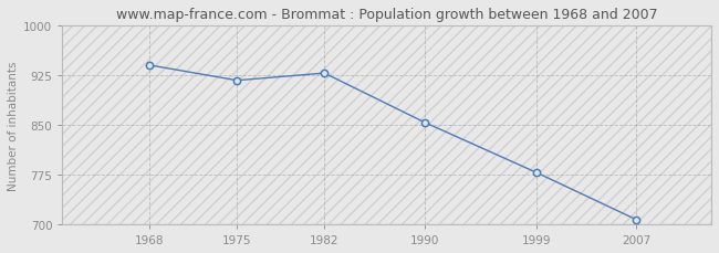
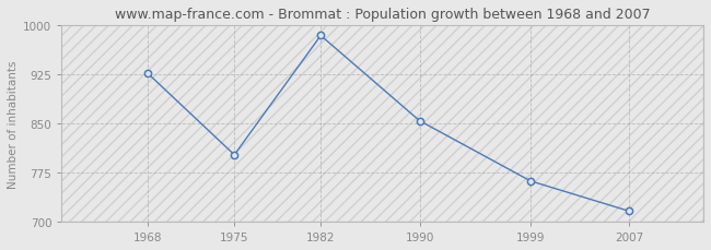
1968: 940 -> 926
1975: 917 -> 802
1982: 928 -> 984
1999: 778 -> 762
2007: 707 -> 716
